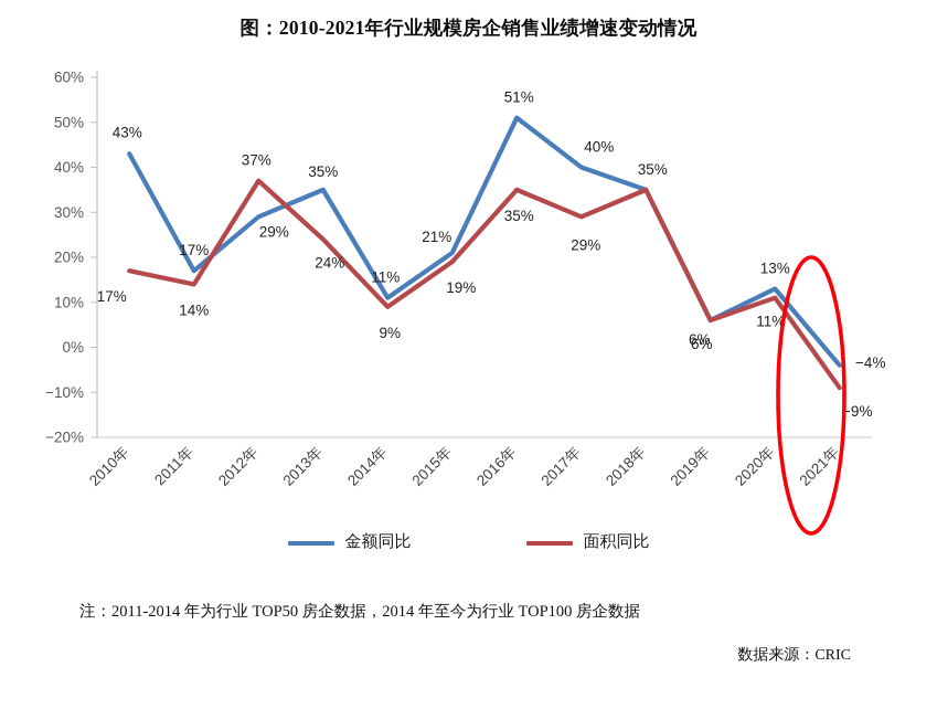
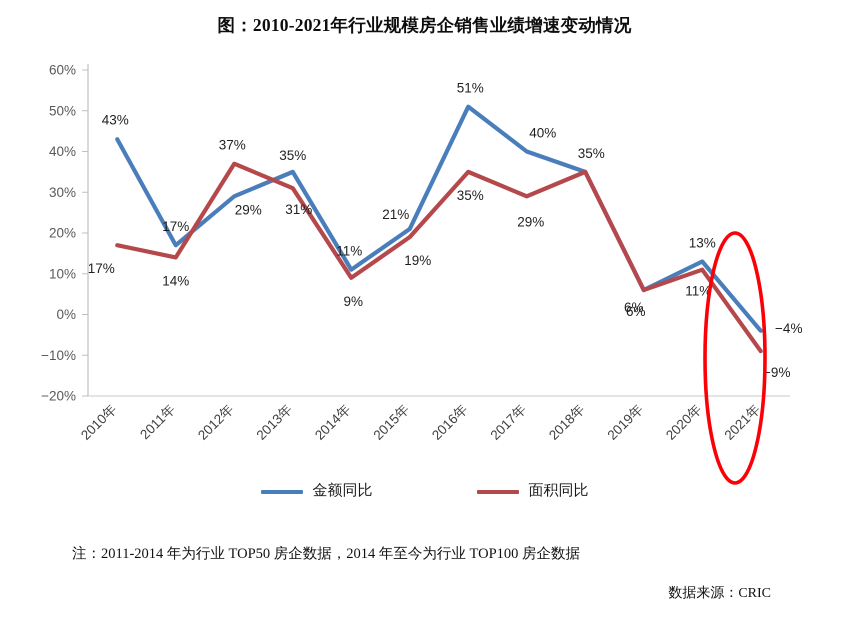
面积同比/2013年: 24% -> 31%
